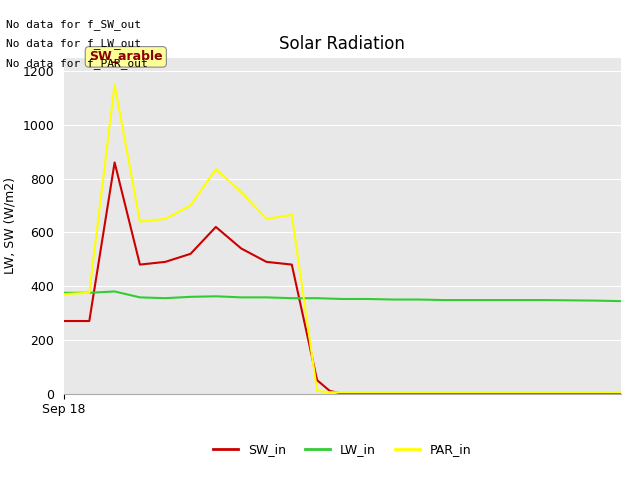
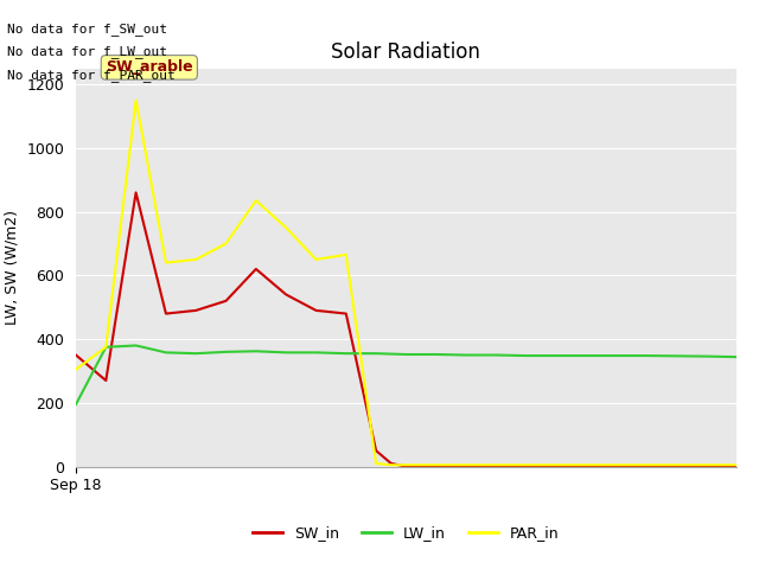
SW_in/Sep 18: 270 -> 350
LW_in/Sep 18: 375 -> 195
PAR_in/Sep 18: 370 -> 305
